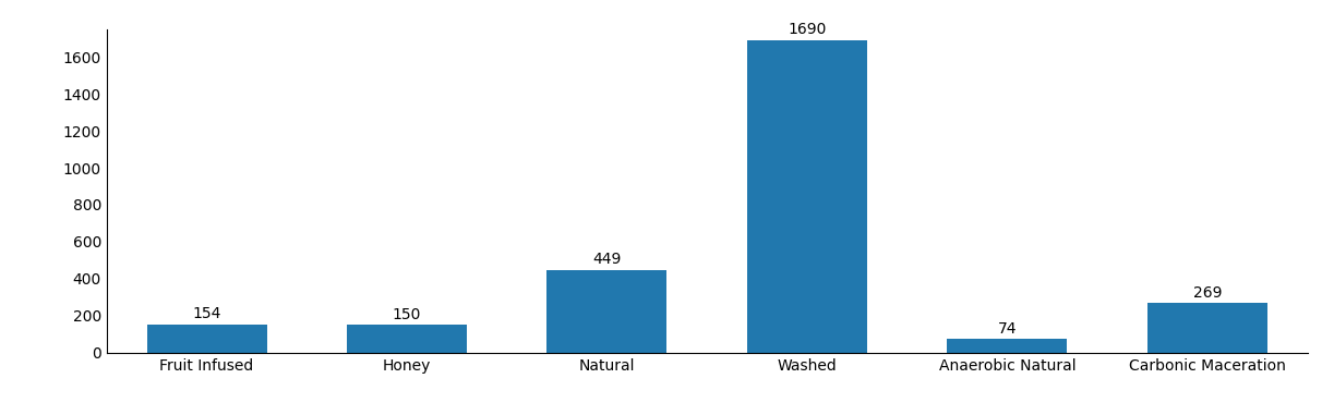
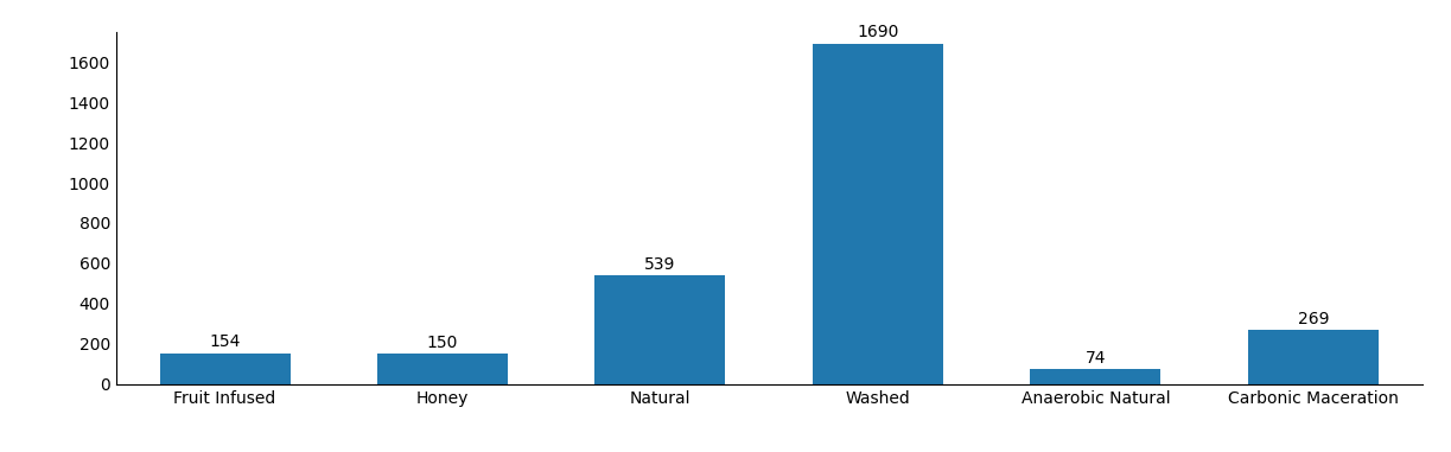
Natural: 449 -> 539
